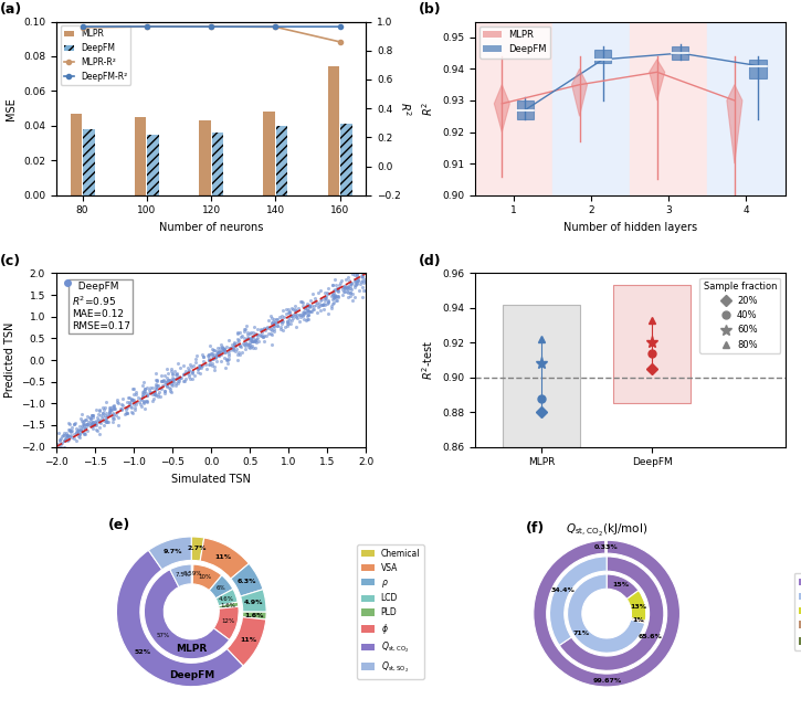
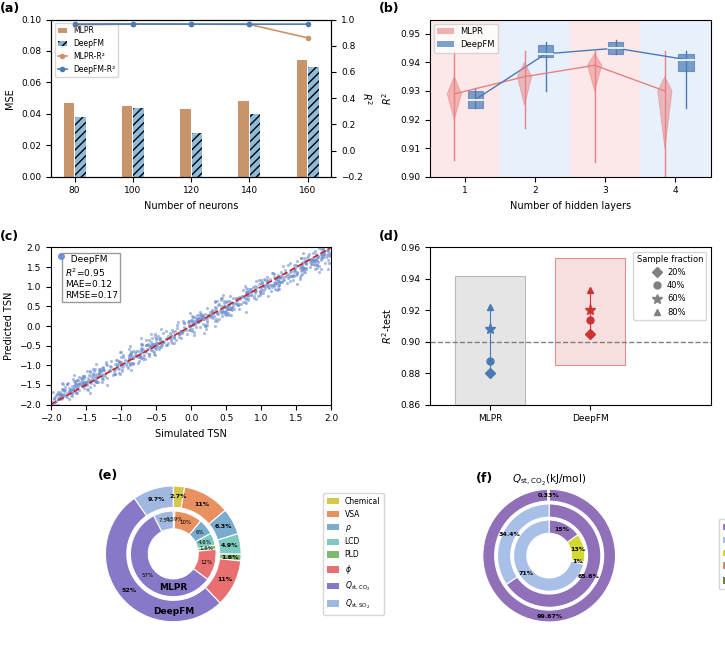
DeepFM/100: 0.035 -> 0.044
DeepFM/120: 0.036 -> 0.028
DeepFM/160: 0.041 -> 0.070
